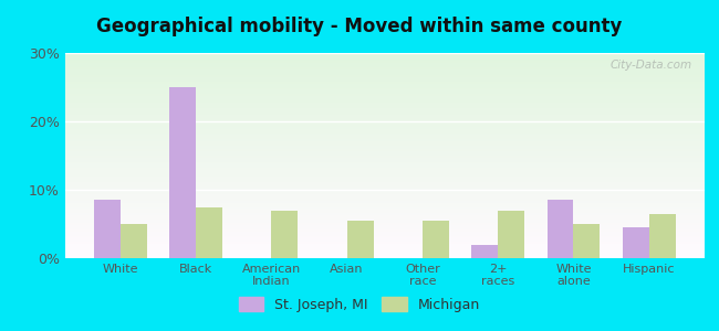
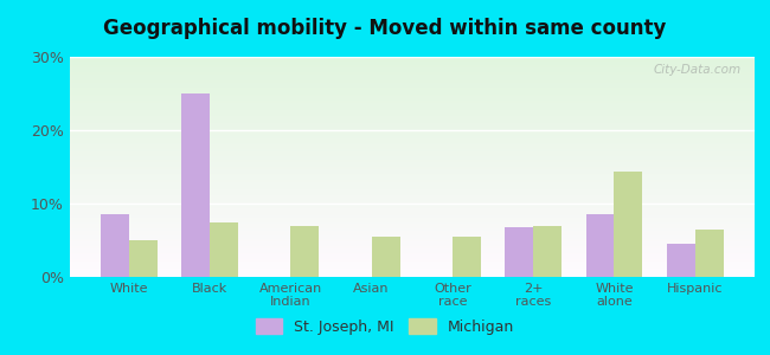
St. Joseph, MI/2+ races: 2.0% -> 6.8%
Michigan/White alone: 5.0% -> 14.4%
